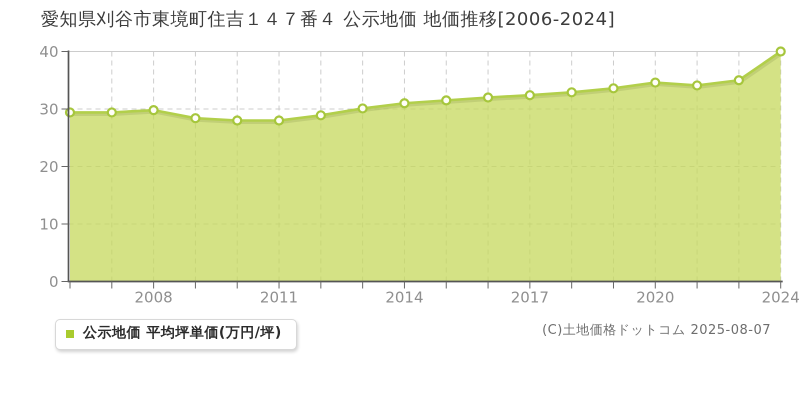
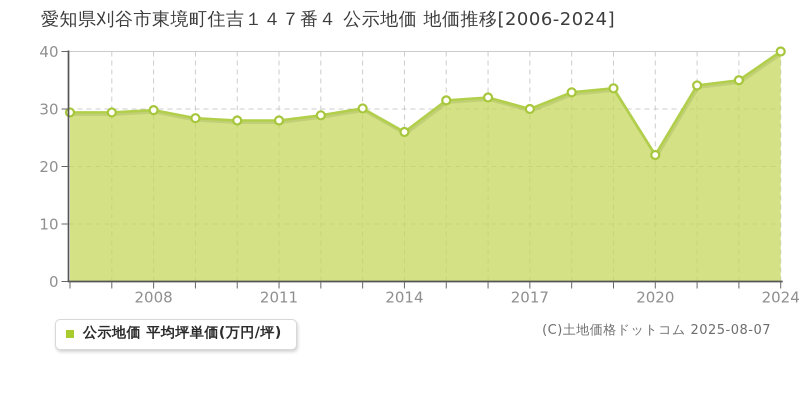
2014: 31 -> 26
2017: 32 -> 30
2020: 35 -> 22
